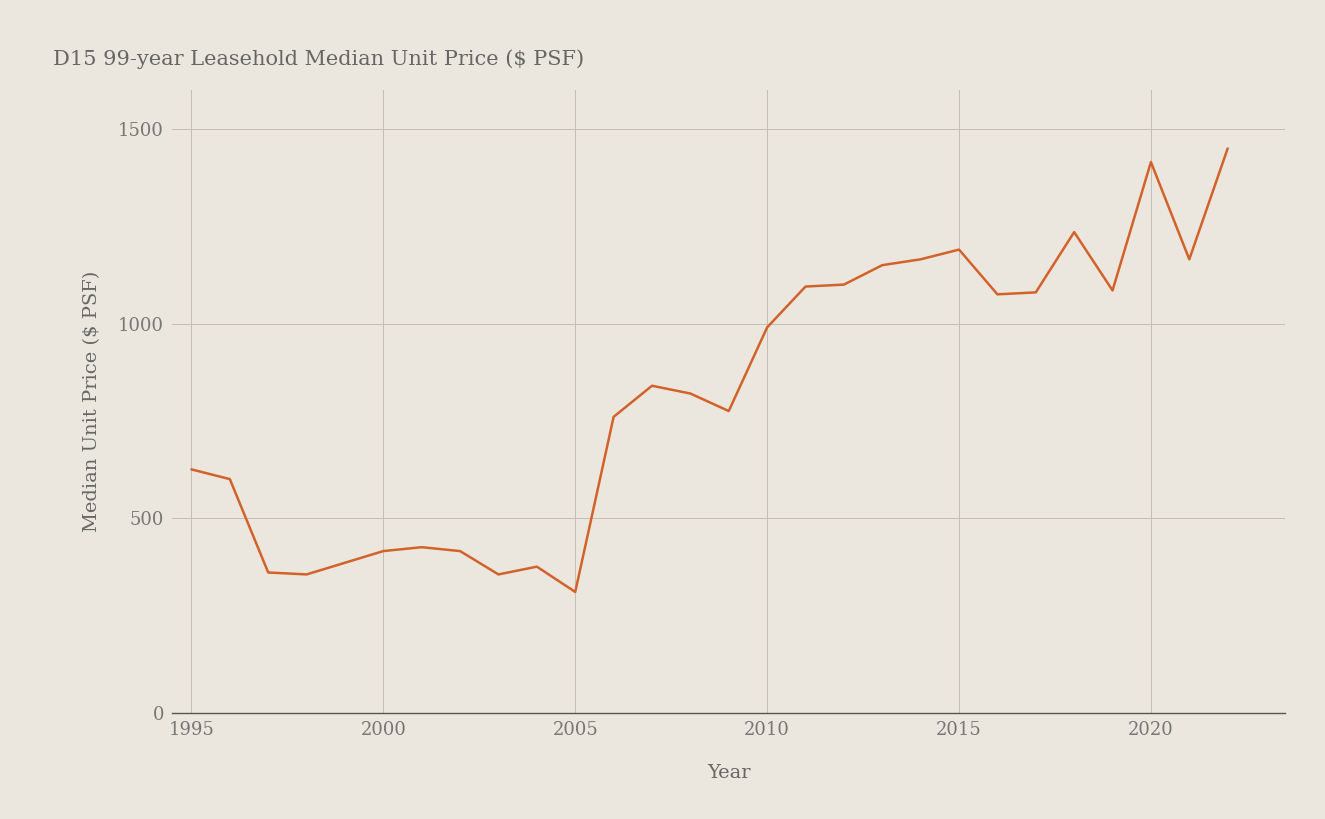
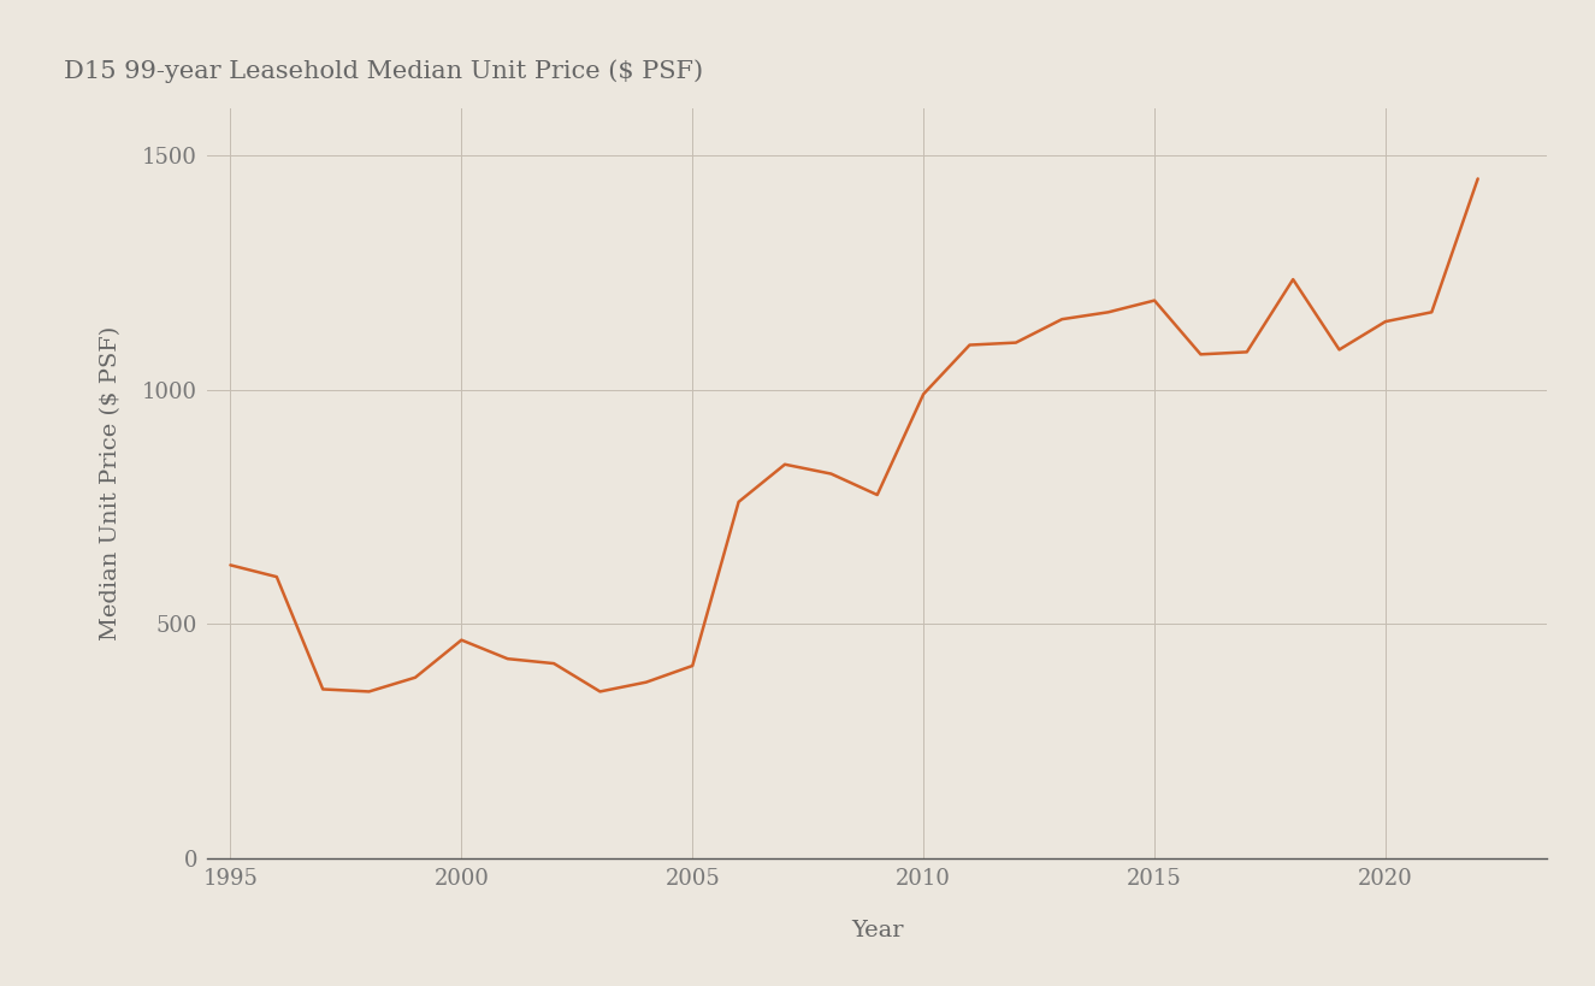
2000: 415 -> 465
2005: 310 -> 410
2020: 1415 -> 1145
